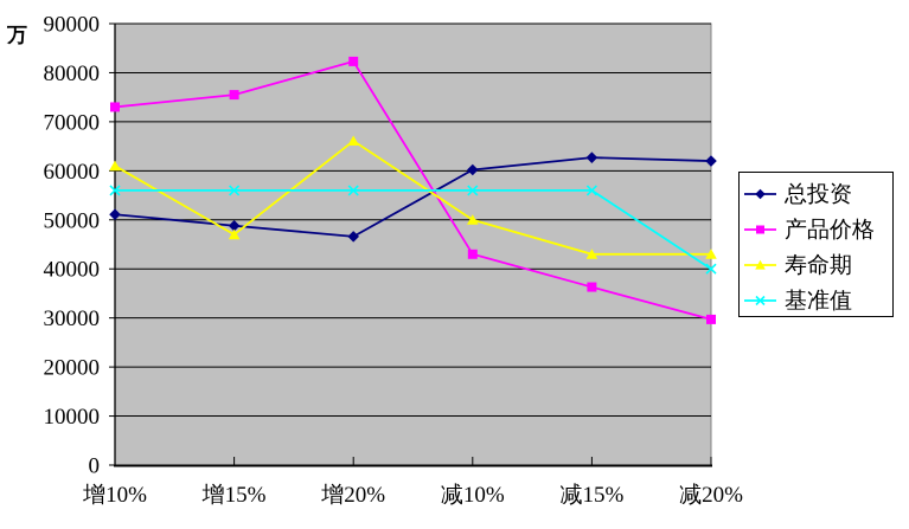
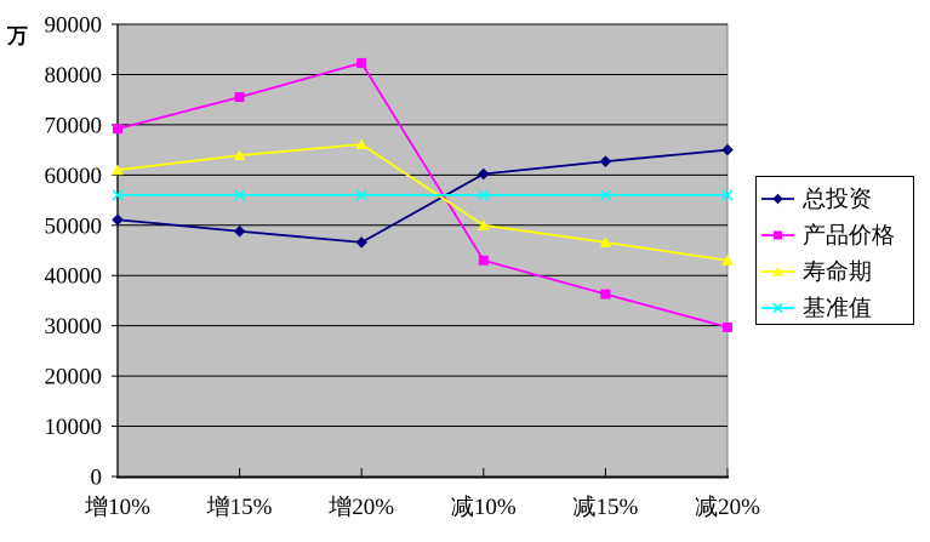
产品价格/增10%: 73000 -> 69000
寿命期/增15%: 47000 -> 64000
寿命期/减15%: 43000 -> 47000
总投资/减20%: 62000 -> 65000
基准值/减20%: 40000 -> 56000
